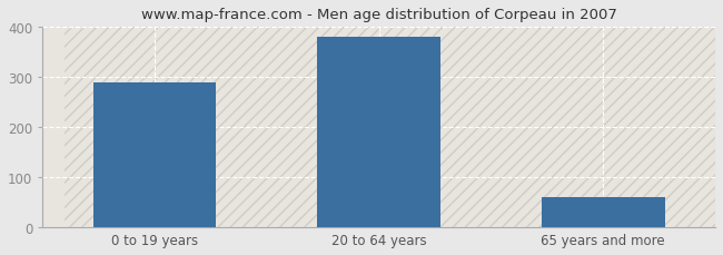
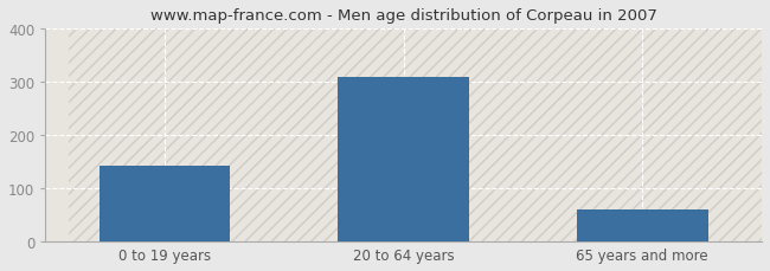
0 to 19 years: 290 -> 143
20 to 64 years: 380 -> 310
